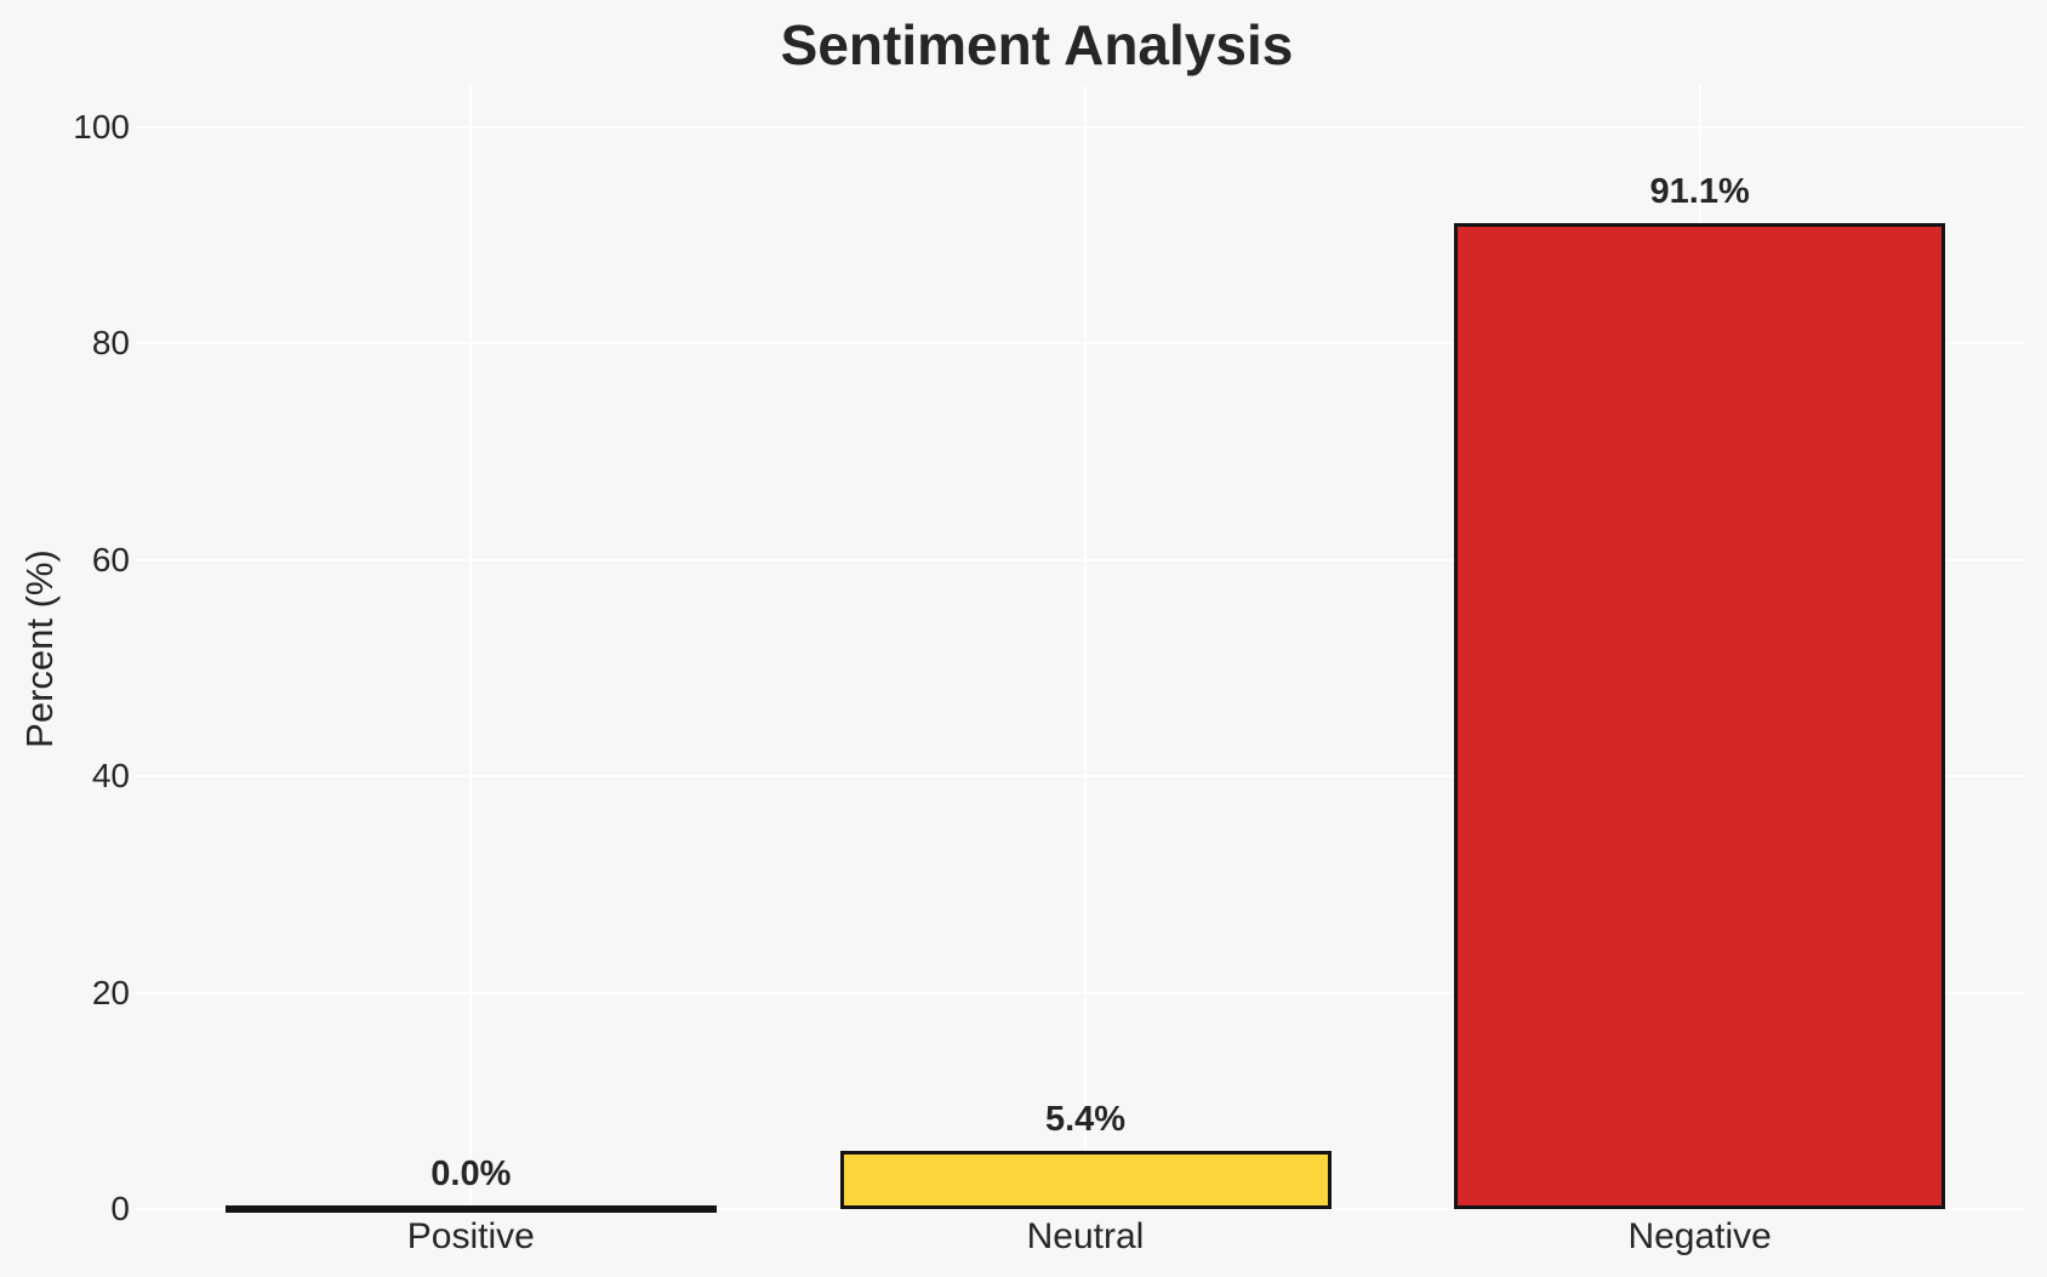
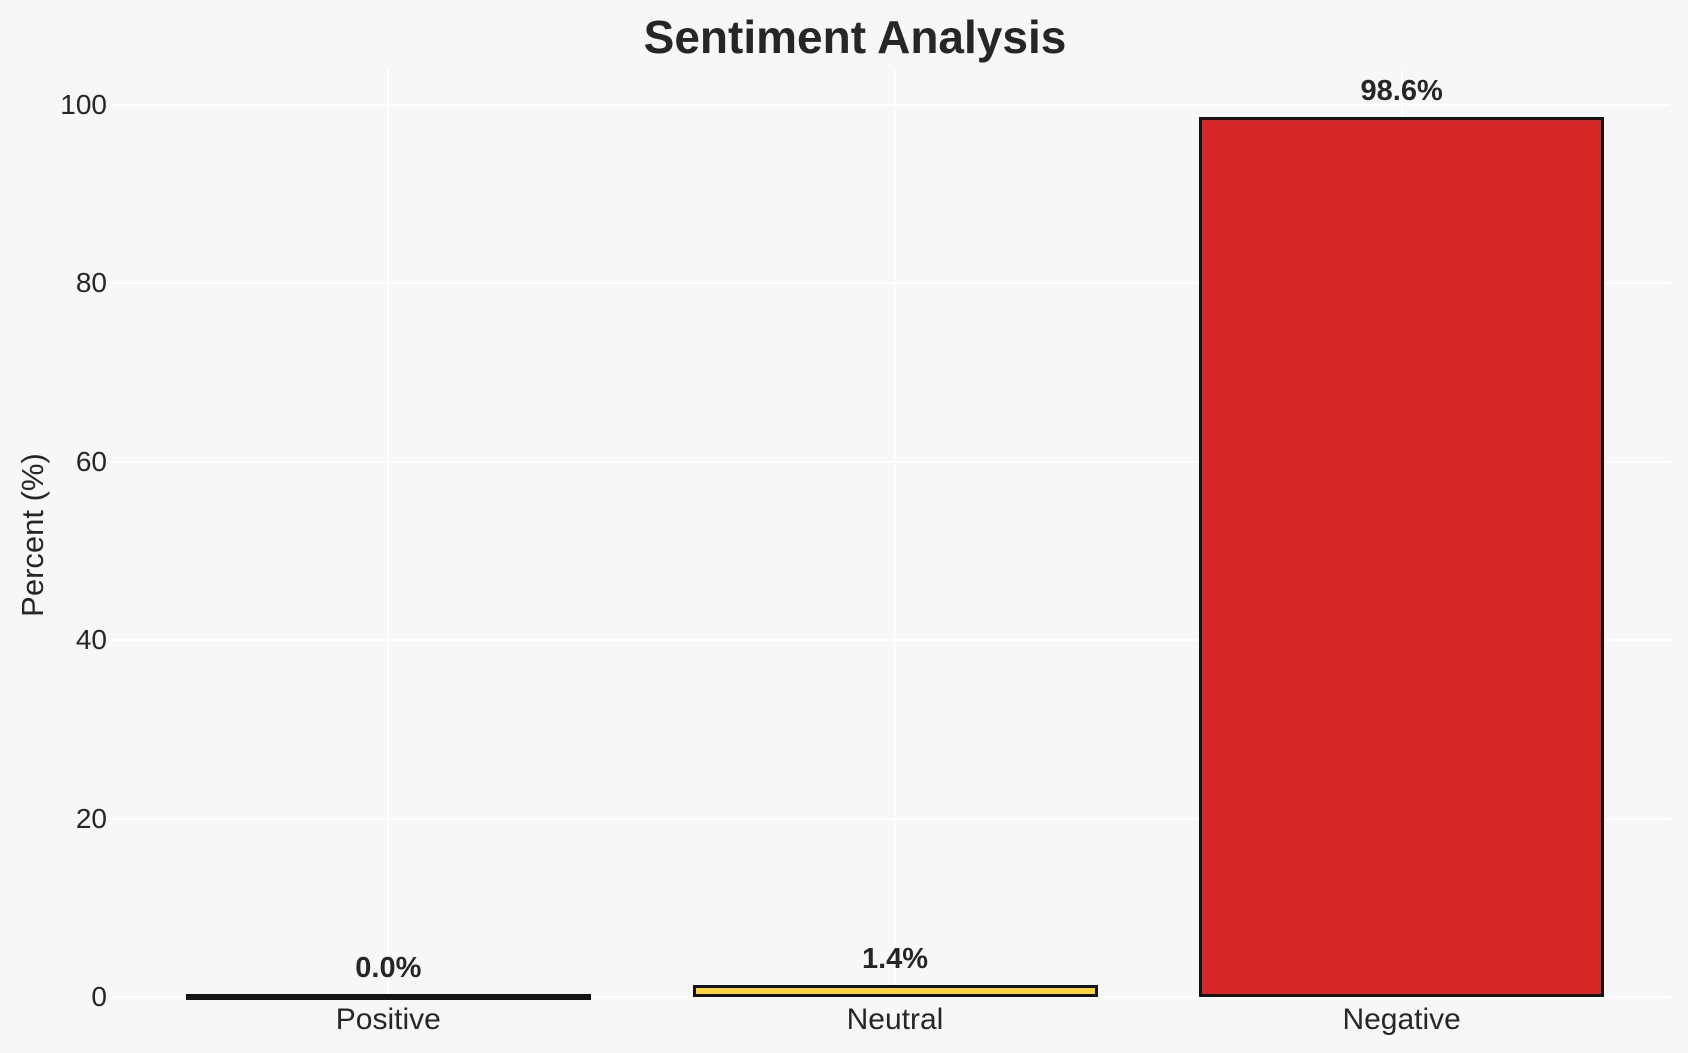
Neutral: 5.4% -> 1.4%
Negative: 91.1% -> 98.6%
